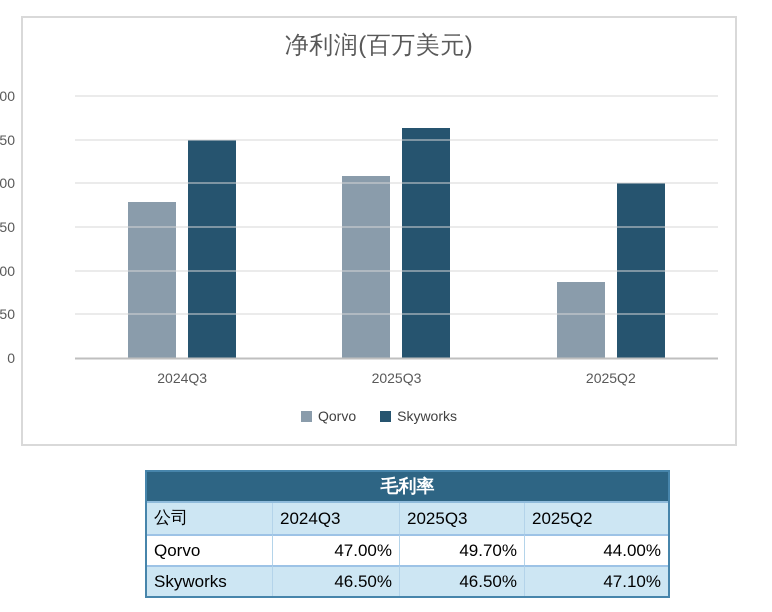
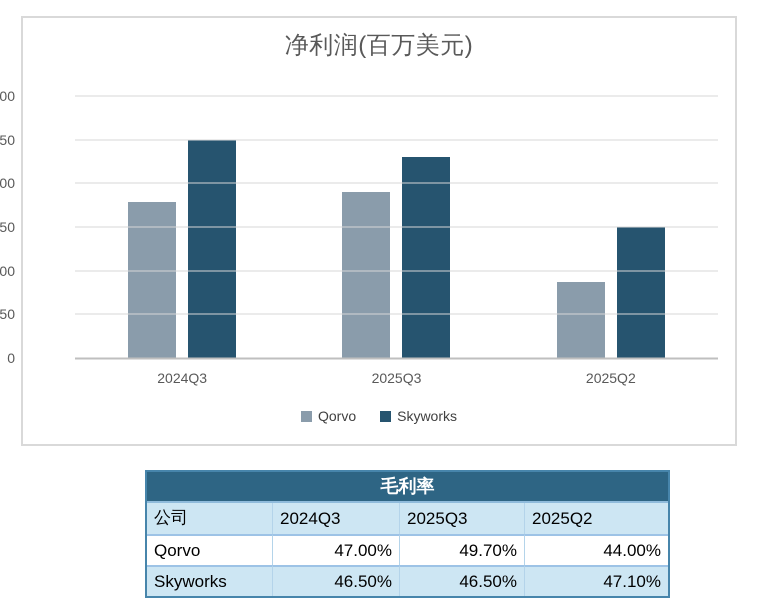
Qorvo/2025Q3: 210 -> 190
Skyworks/2025Q3: 260 -> 230
Skyworks/2025Q2: 200 -> 150
